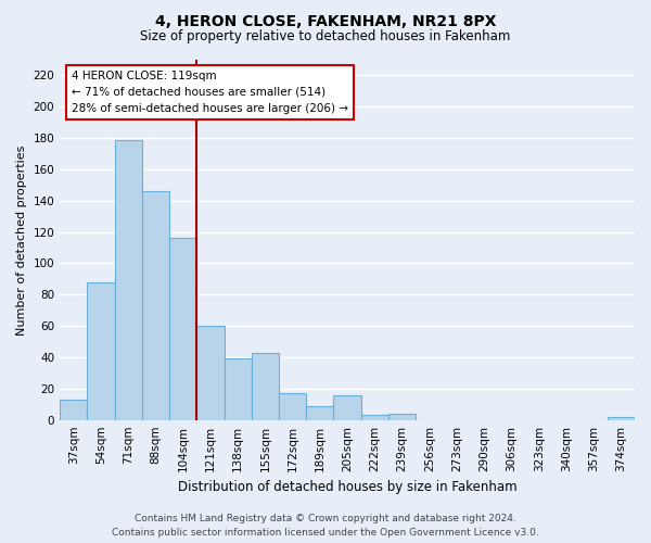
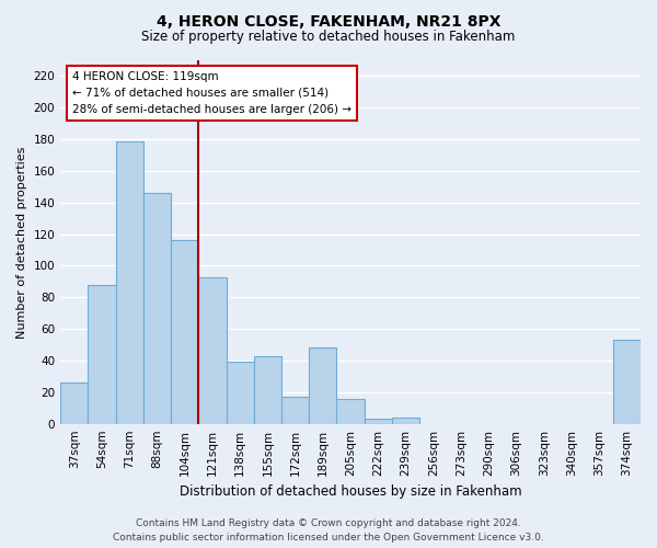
37sqm: 13 -> 26
121sqm: 60 -> 93
189sqm: 9 -> 48
374sqm: 2 -> 53
